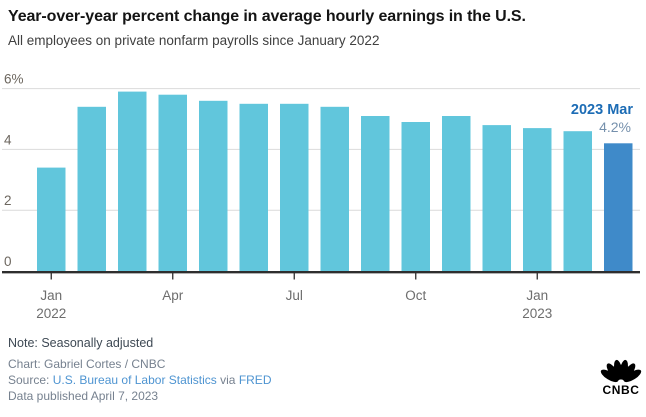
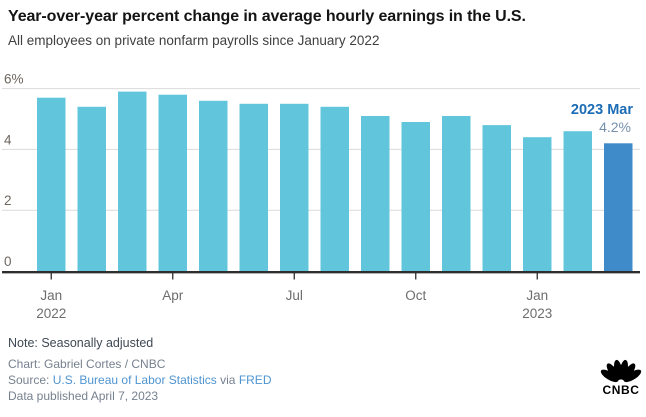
Jan 2022: 3.4% -> 5.7%
Jan 2023: 4.7% -> 4.4%
